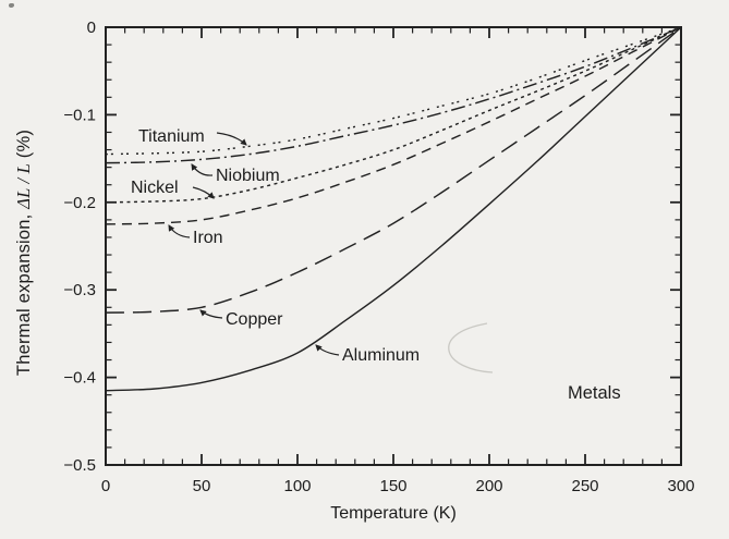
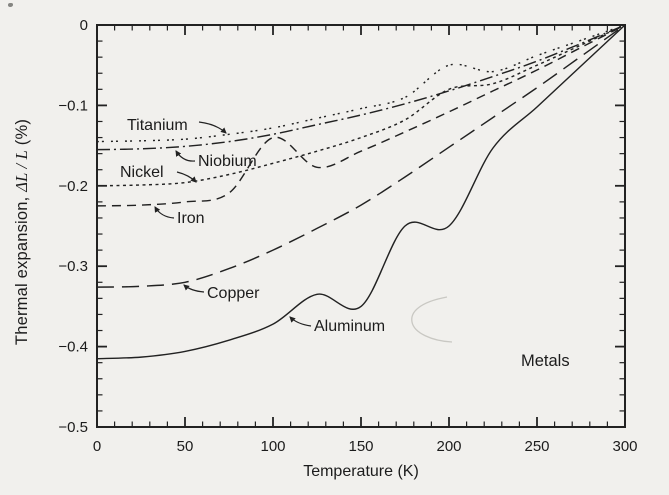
Iron/100: -0.20 -> -0.14
Aluminum/150: -0.29 -> -0.35
Titanium/200: -0.08 -> -0.05
Nickel/200: -0.10 -> -0.08
Aluminum/200: -0.20 -> -0.25
